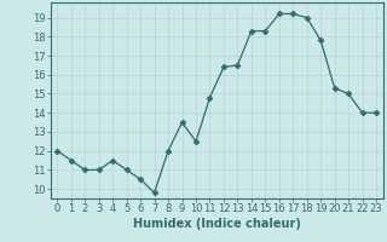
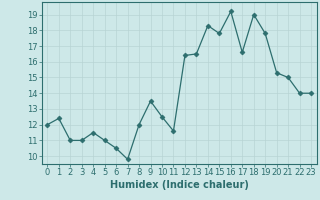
1: 11.5 -> 12.4
11: 14.8 -> 11.6
15: 18.3 -> 17.8
17: 19.2 -> 16.6
